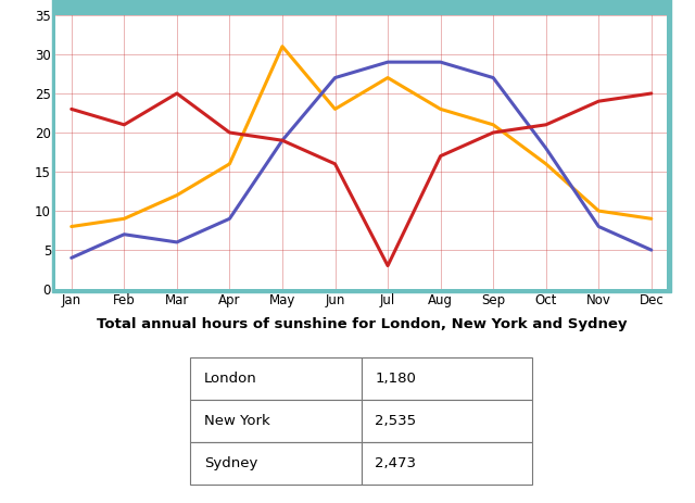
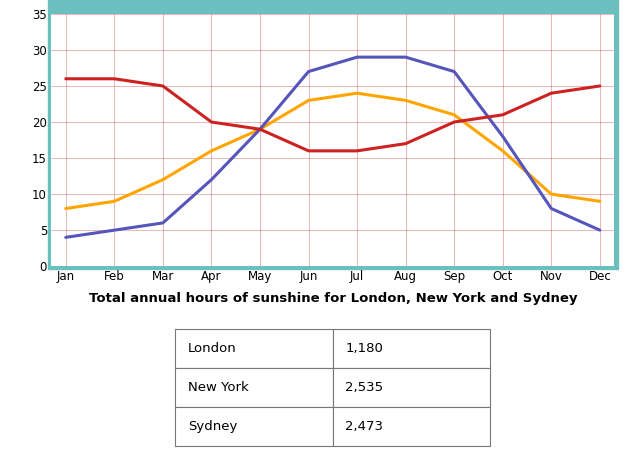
Sydney/Jan: 23 -> 26
New York/Feb: 7 -> 5
Sydney/Feb: 21 -> 26
New York/Apr: 9 -> 12
London/May: 31 -> 19
London/Jul: 27 -> 24
Sydney/Jul: 3 -> 16
